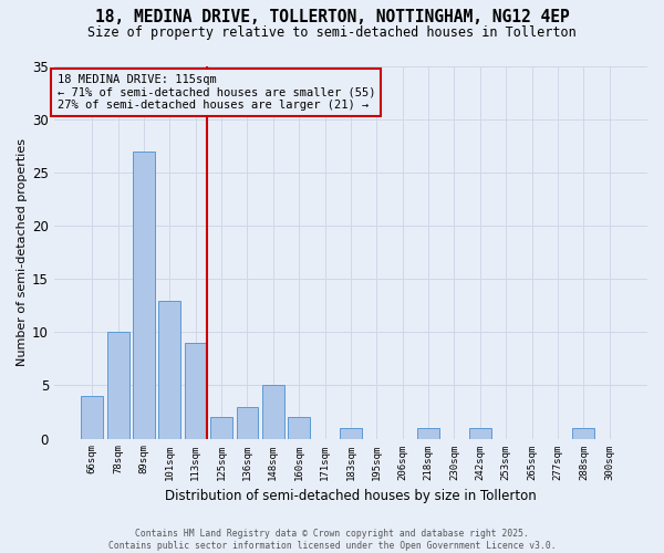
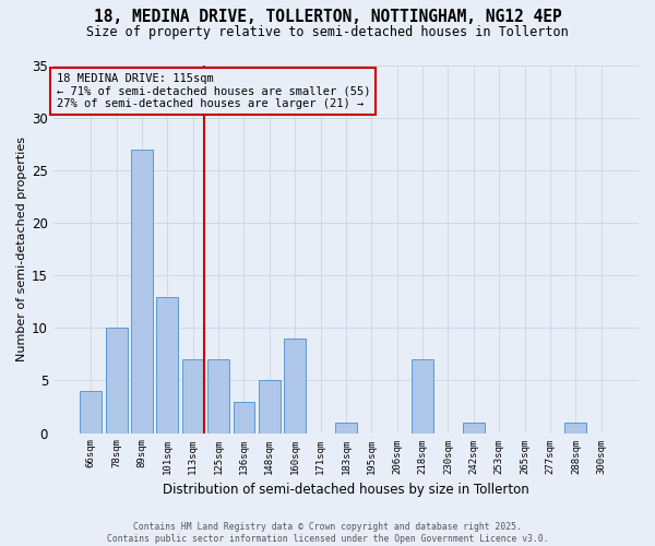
113sqm: 9 -> 7
125sqm: 2 -> 7
160sqm: 2 -> 9
218sqm: 1 -> 7
